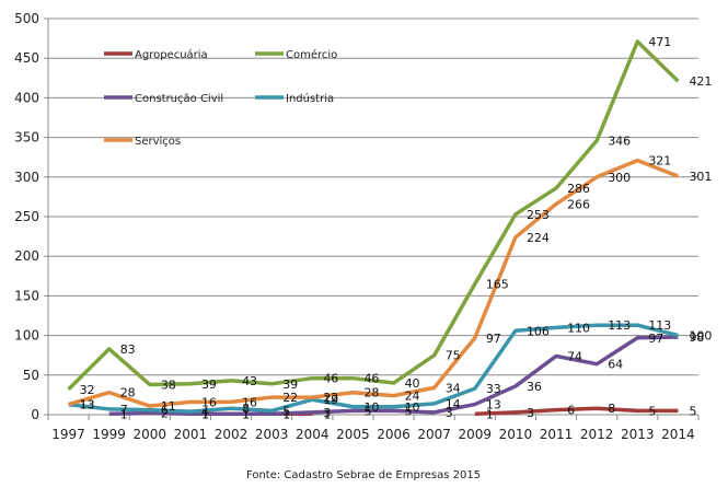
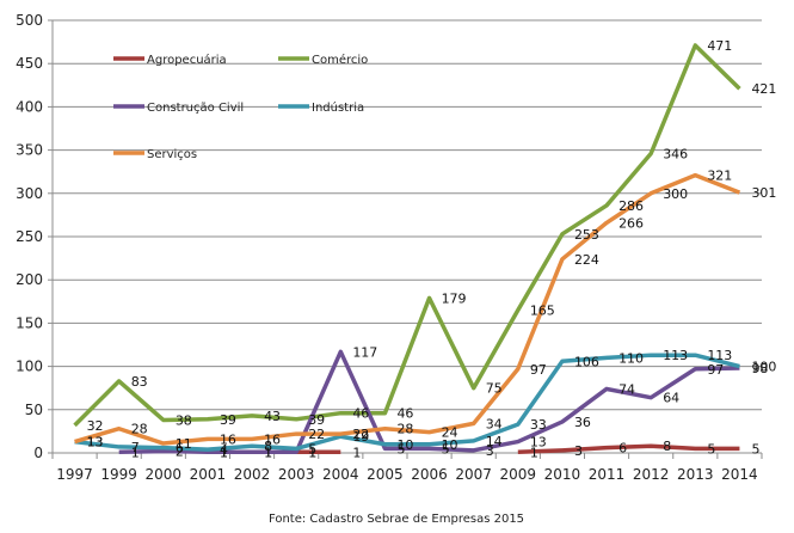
Construção Civil/2004: 3 -> 117
Comércio/2006: 40 -> 179
